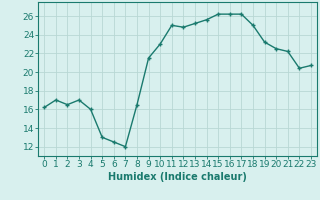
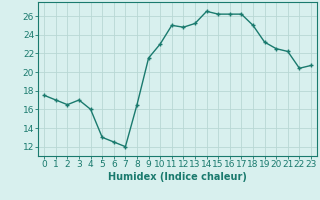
0: 16.2 -> 17.5
14: 25.6 -> 26.5
